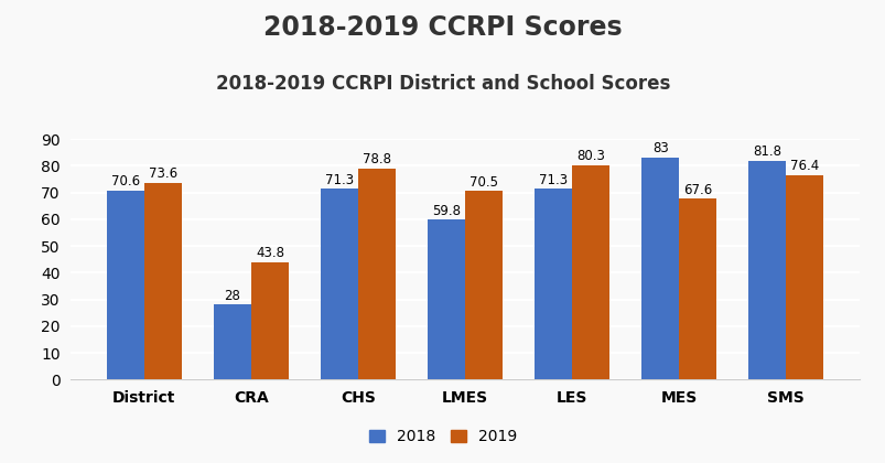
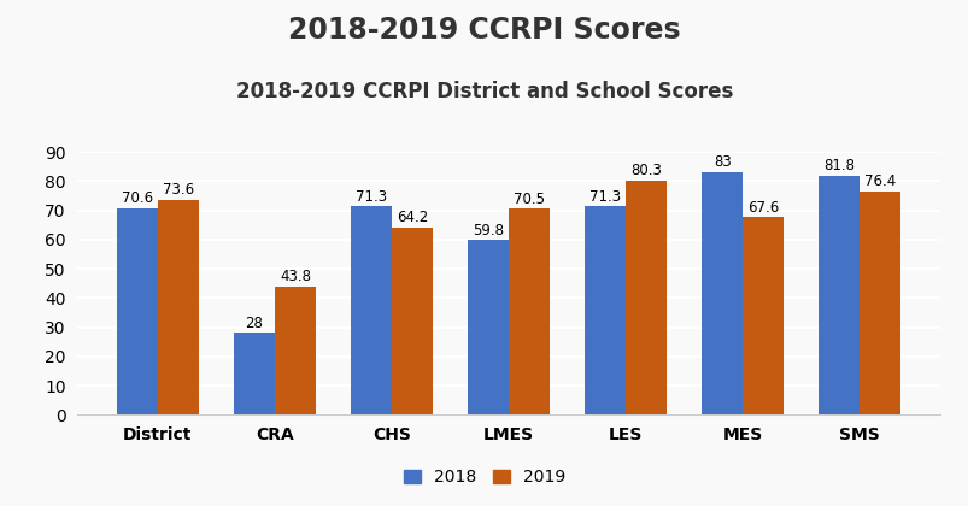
2019/CHS: 78.8 -> 64.2
